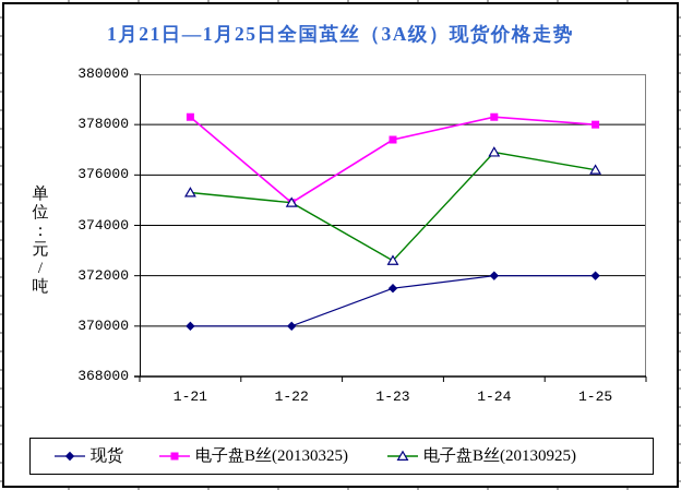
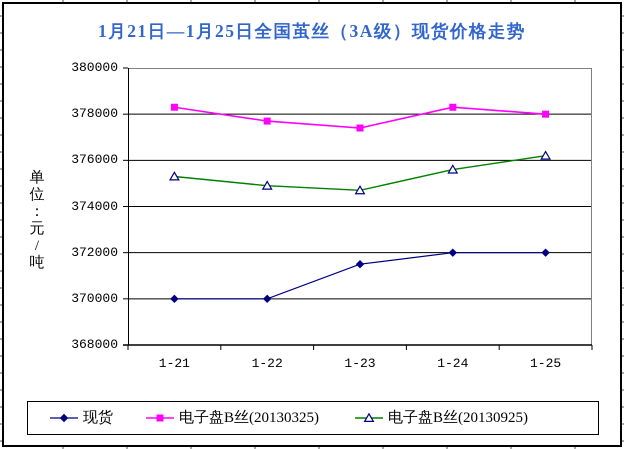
电子盘B丝(20130325)/1-22: 374900 -> 377700
电子盘B丝(20130925)/1-23: 372600 -> 374700
电子盘B丝(20130925)/1-24: 376900 -> 375600
